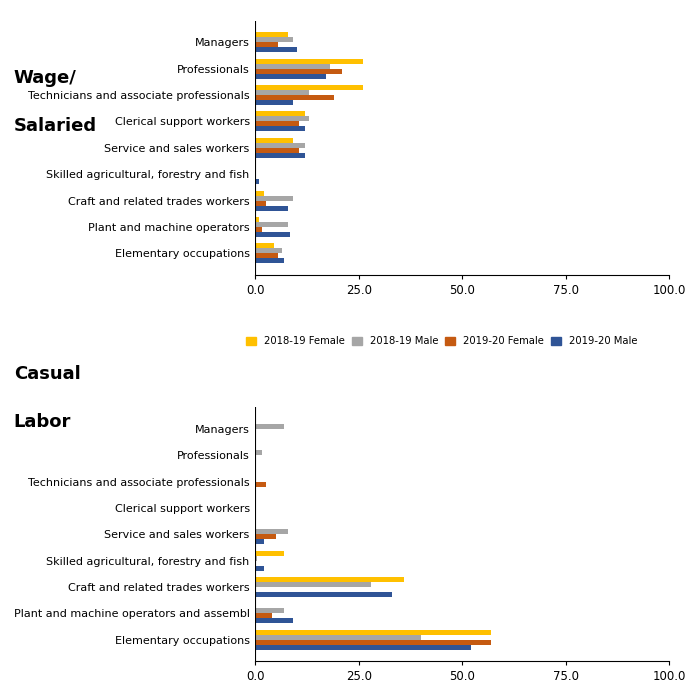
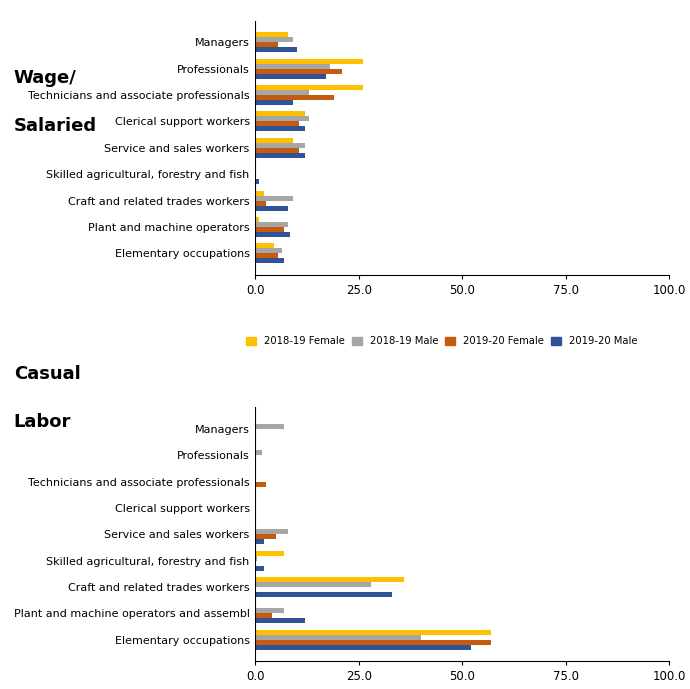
2019-20 Female/Plant and machine operators: 1.5 -> 7.0
2019-20 Male/Plant and machine operators and assembl: 9 -> 12
